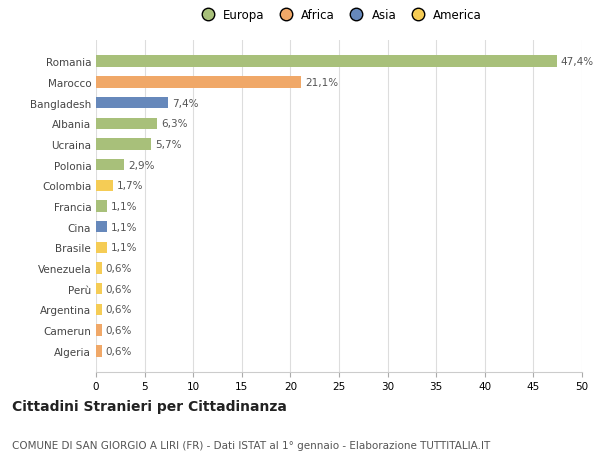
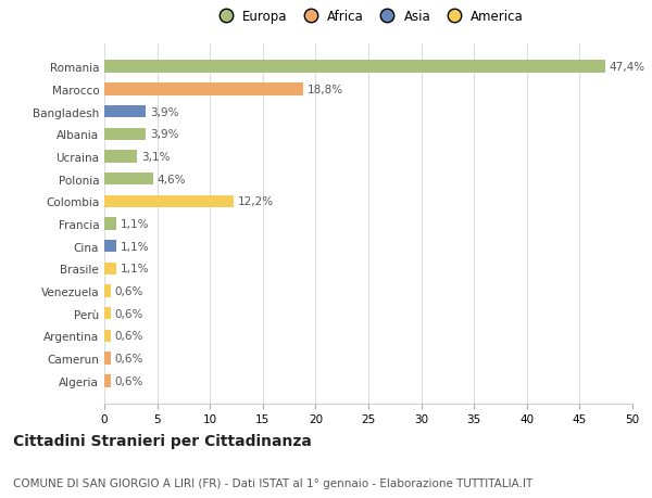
Marocco: 21,1% -> 18,8%
Bangladesh: 7,4% -> 3,9%
Albania: 6,3% -> 3,9%
Ucraina: 5,7% -> 3,1%
Polonia: 2,9% -> 4,6%
Colombia: 1,7% -> 12,2%
